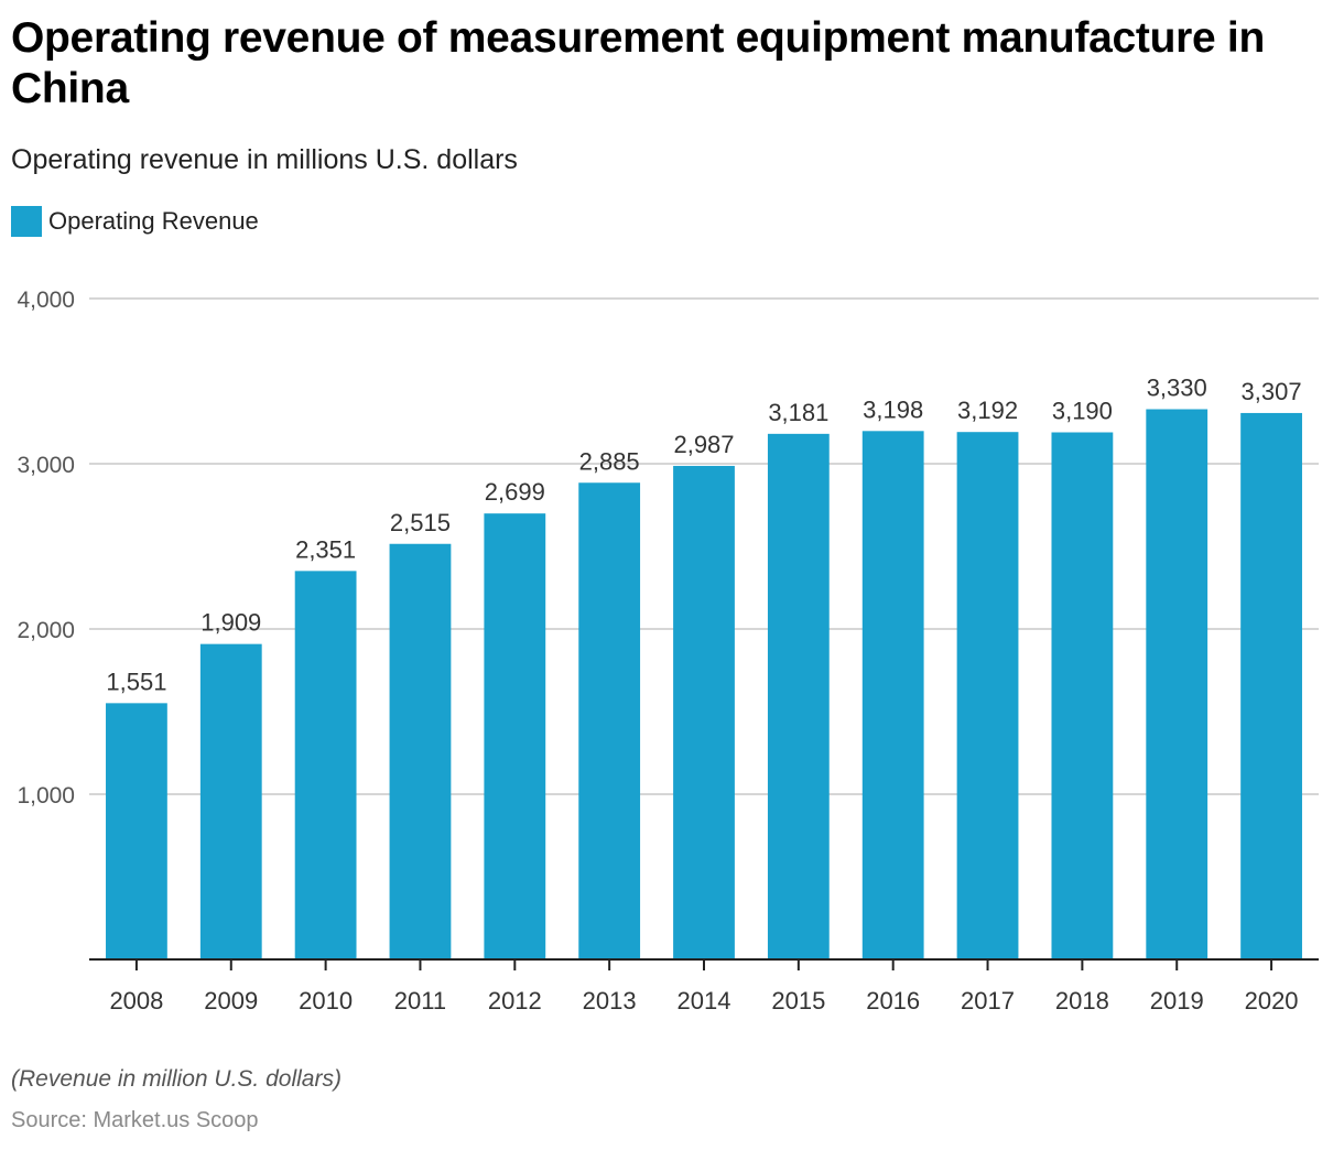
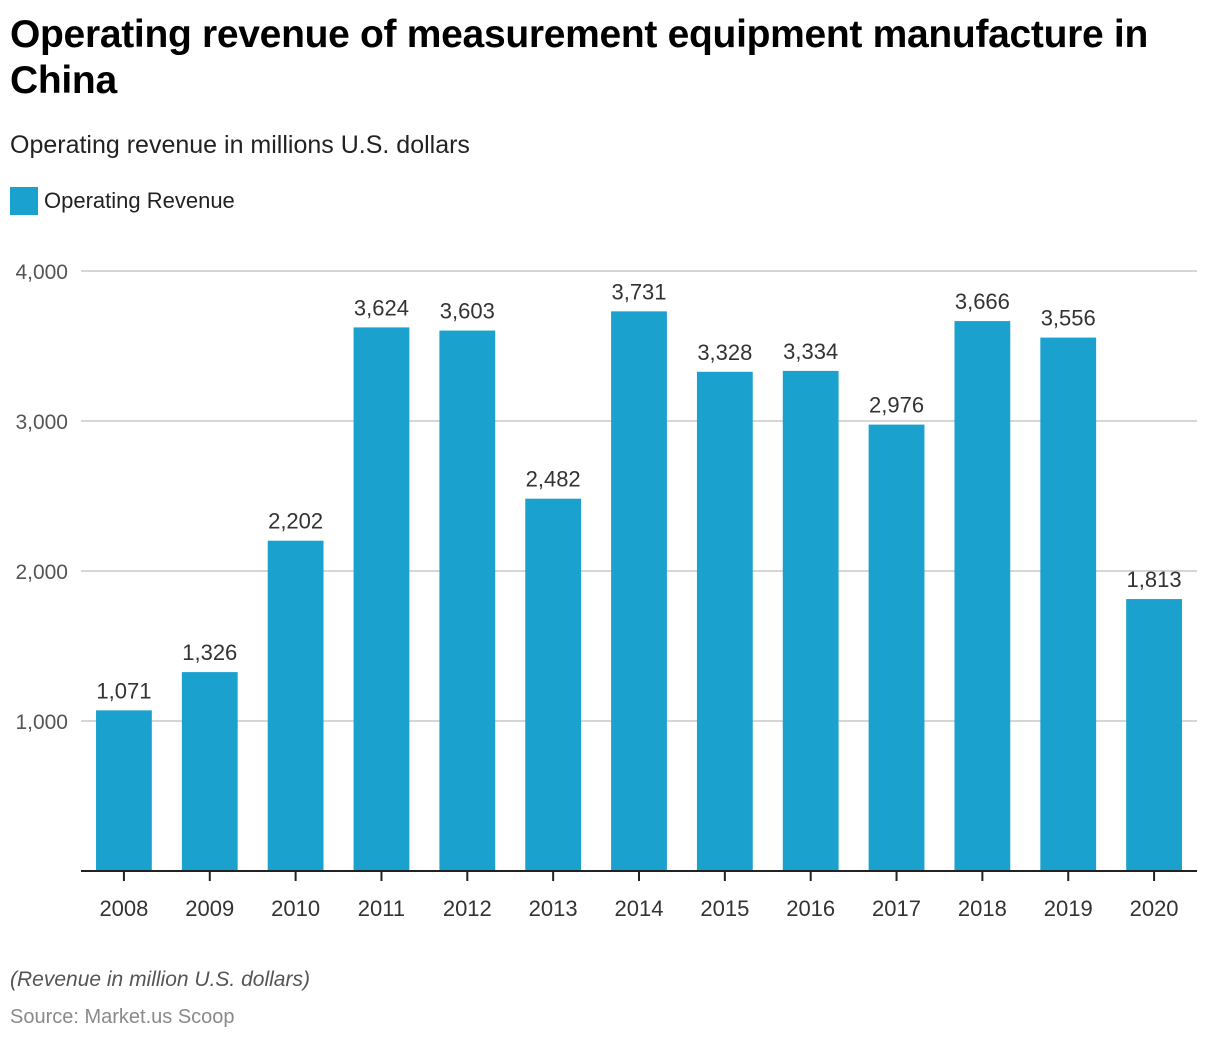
2008: 1,551 -> 1,071
2009: 1,909 -> 1,326
2010: 2,351 -> 2,202
2011: 2,515 -> 3,624
2012: 2,699 -> 3,603
2013: 2,885 -> 2,482
2014: 2,987 -> 3,731
2015: 3,181 -> 3,328
2016: 3,198 -> 3,334
2017: 3,192 -> 2,976
2018: 3,190 -> 3,666
2019: 3,330 -> 3,556
2020: 3,307 -> 1,813
